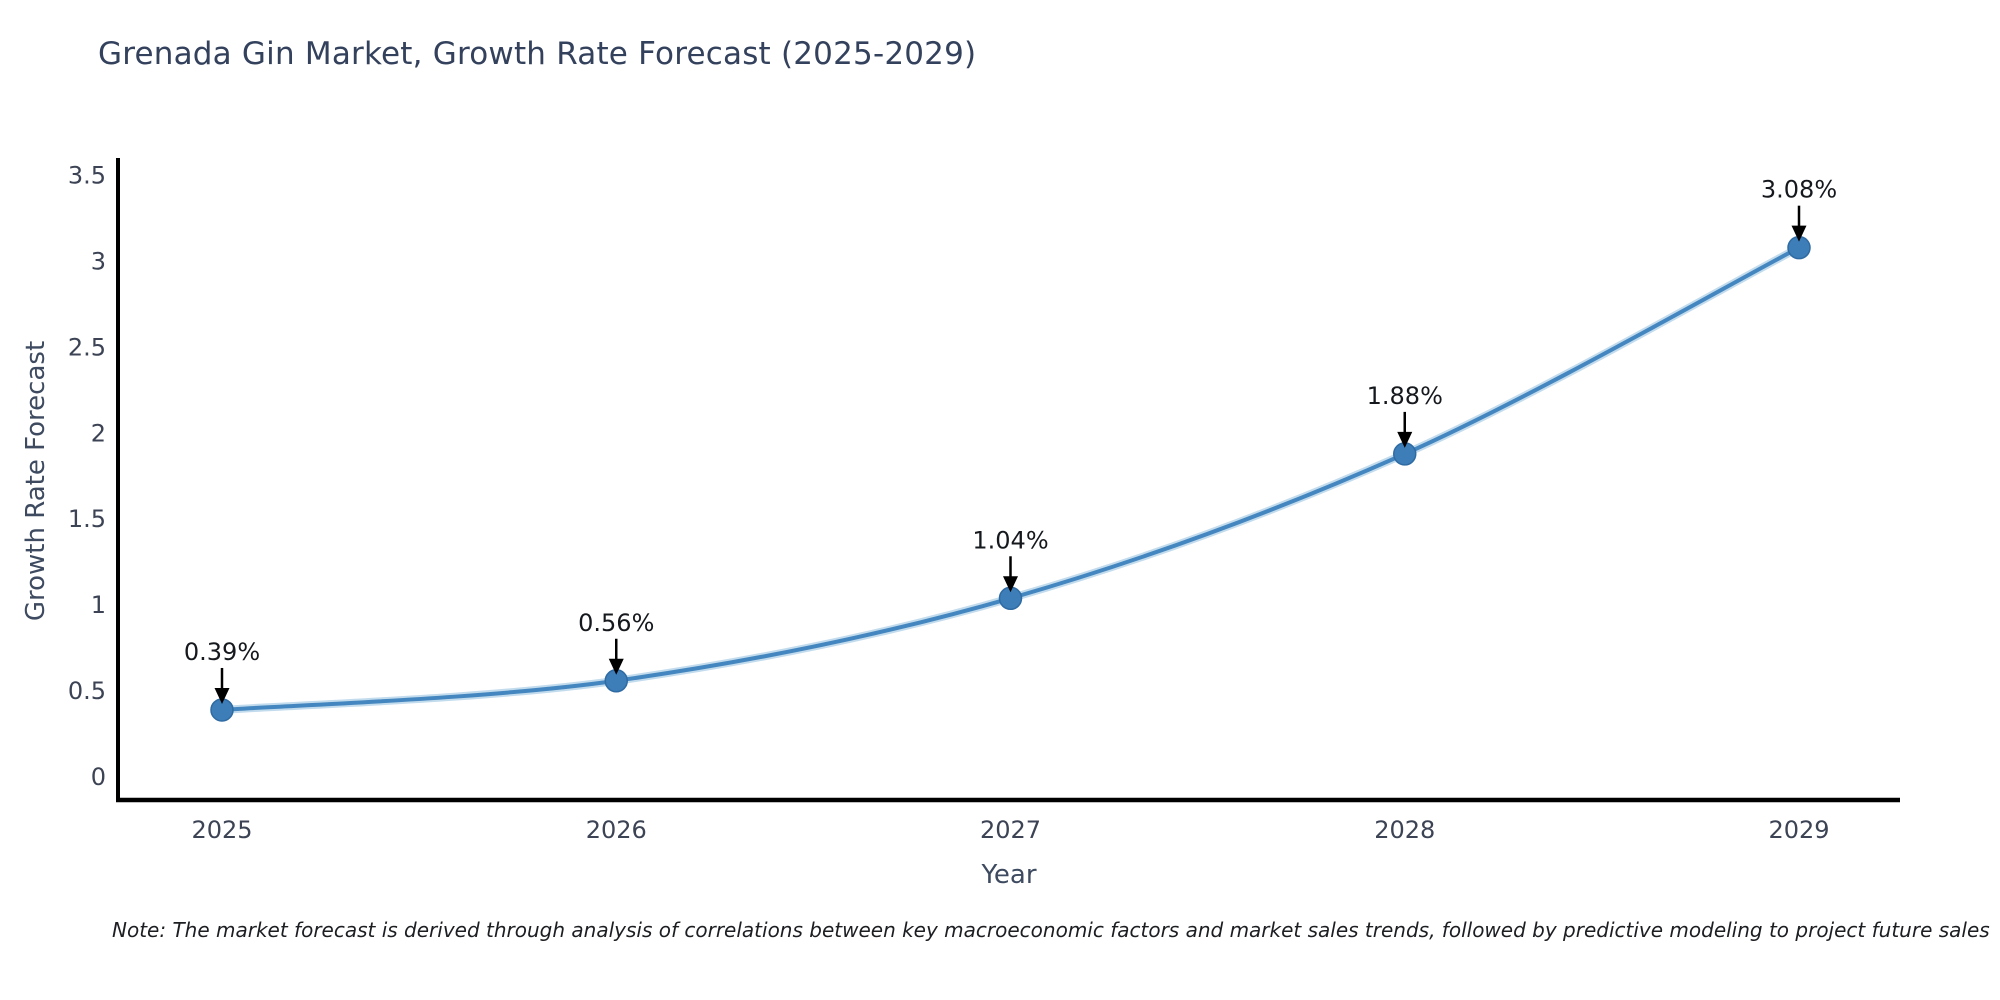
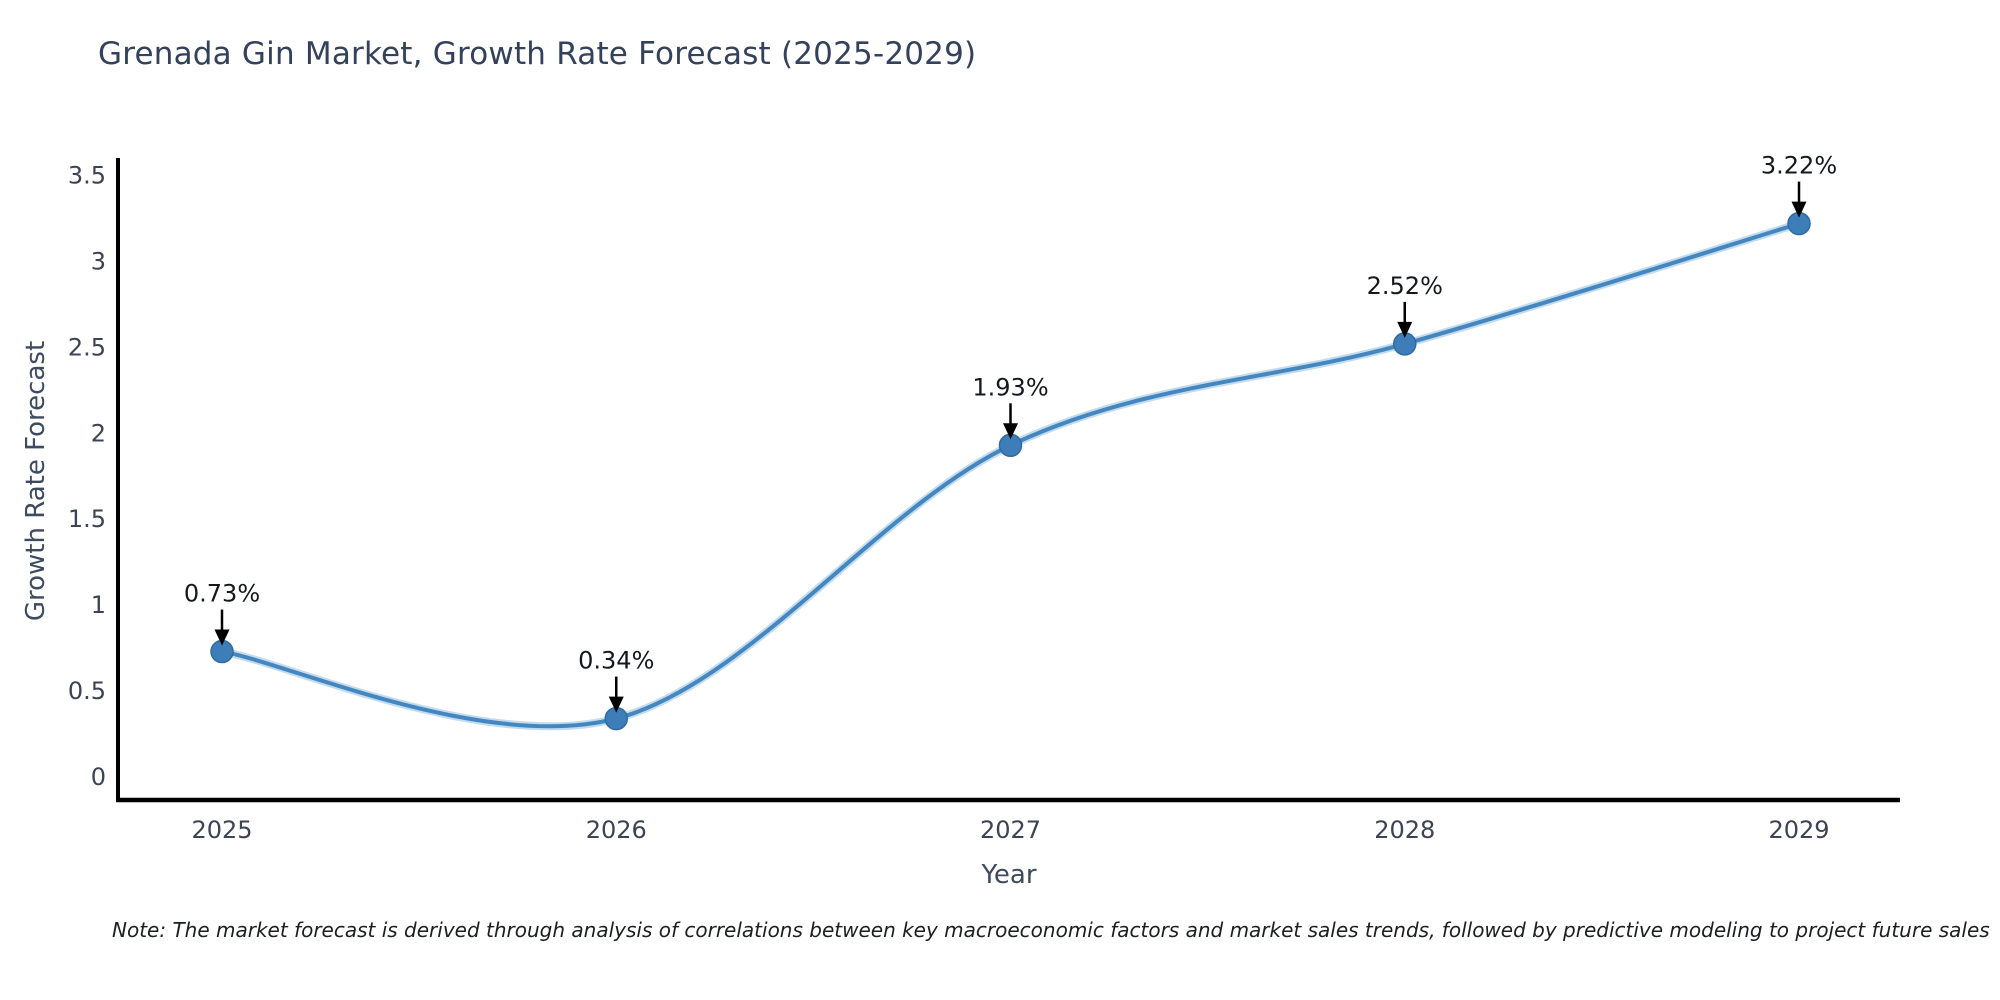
2025: 0.39% -> 0.73%
2026: 0.56% -> 0.34%
2027: 1.04% -> 1.93%
2028: 1.88% -> 2.52%
2029: 3.08% -> 3.22%
